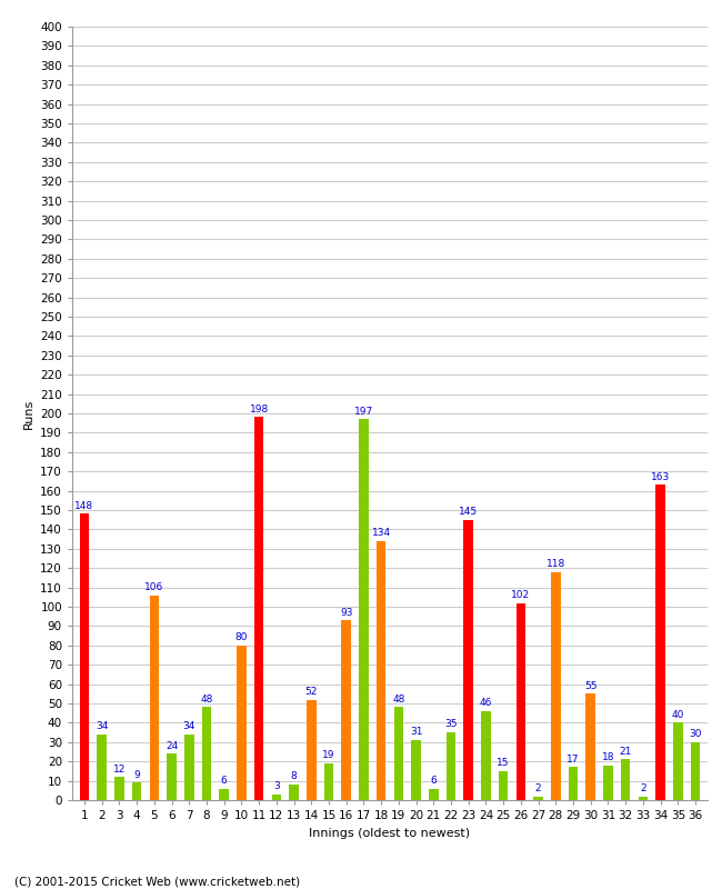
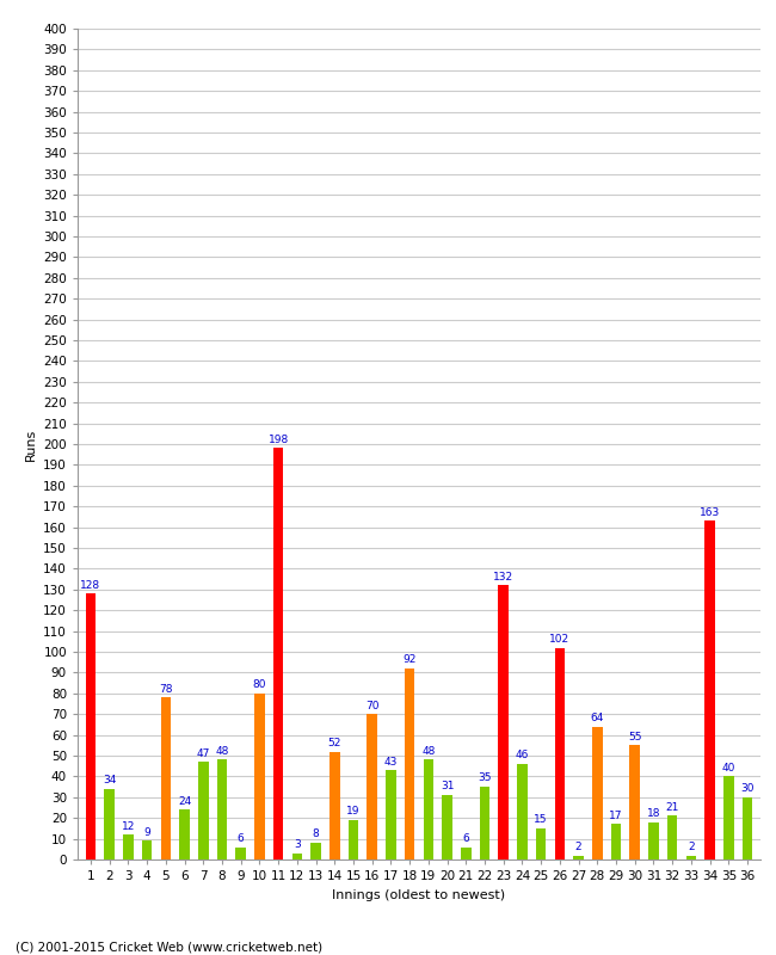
1: 148 -> 128
5: 106 -> 78
7: 34 -> 47
16: 93 -> 70
17: 197 -> 43
18: 134 -> 92
23: 145 -> 132
28: 118 -> 64
